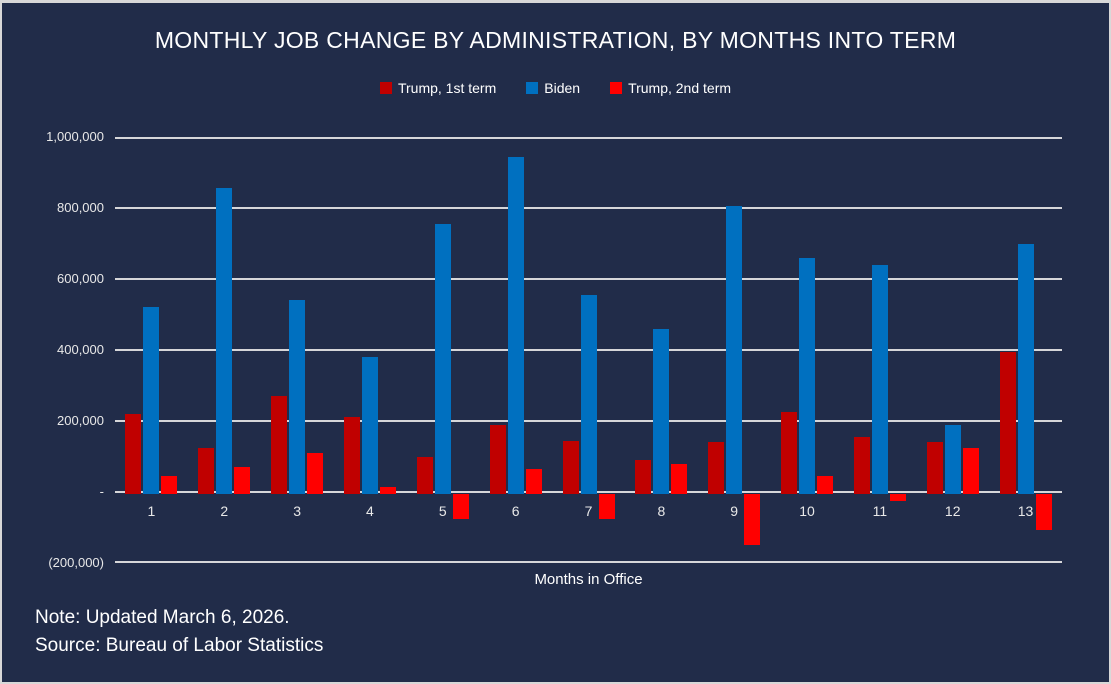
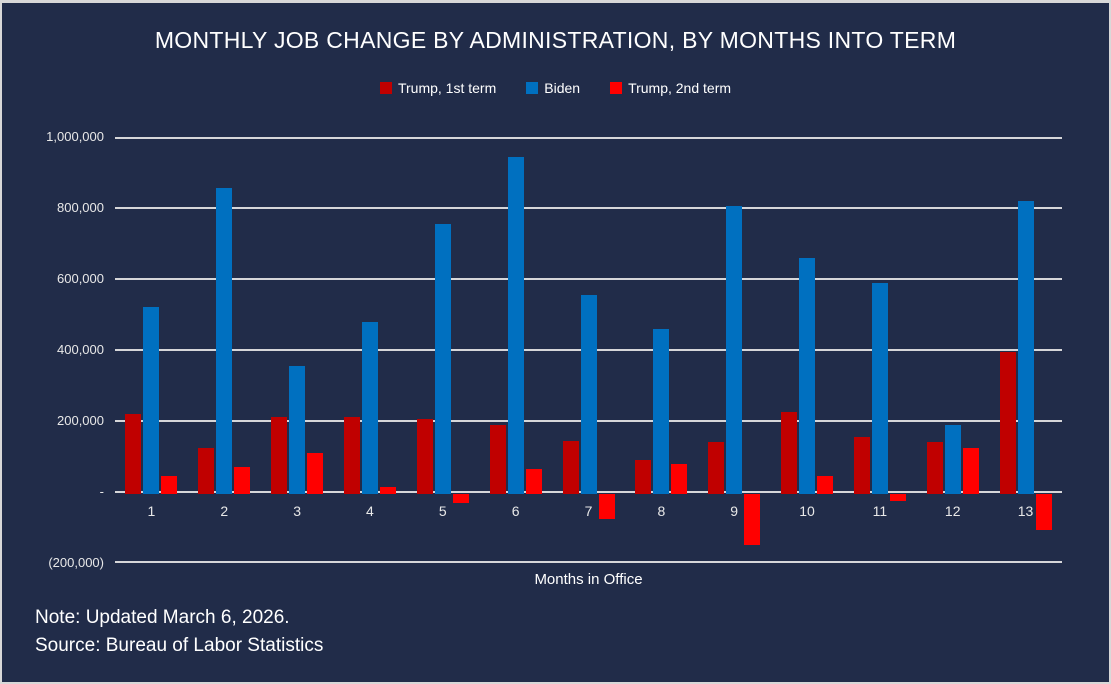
Trump, 1st term/3: 270000 -> 210000
Biden/3: 540000 -> 360000
Biden/4: 380000 -> 480000
Trump, 1st term/5: 100000 -> 200000
Trump, 2nd term/5: -70000 -> -20000
Biden/11: 640000 -> 590000
Biden/13: 700000 -> 820000
